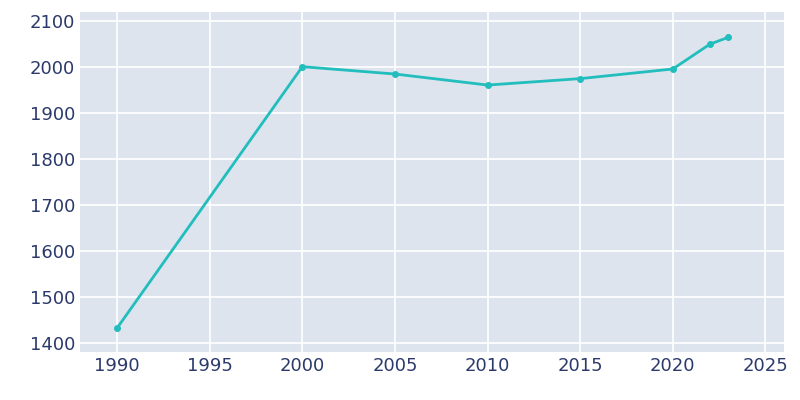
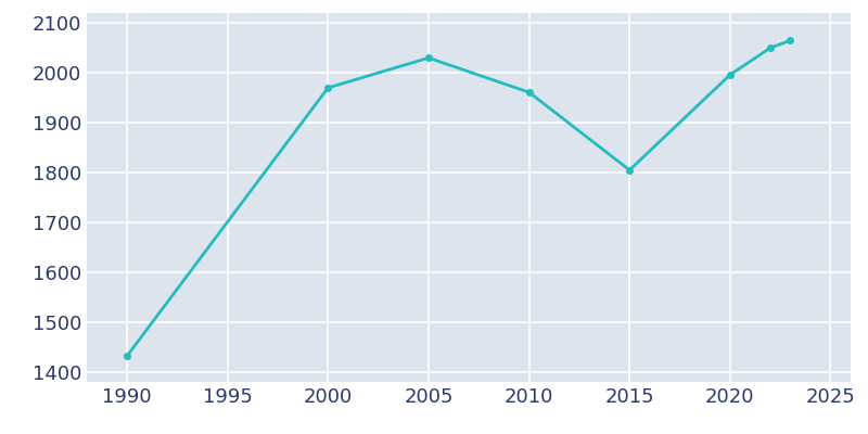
2000: 2001 -> 1970
2005: 1985 -> 2030
2015: 1975 -> 1805
